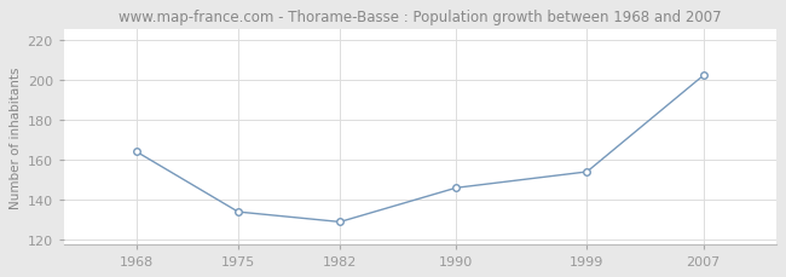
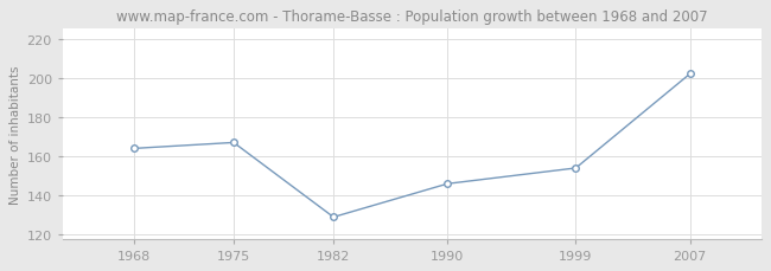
1975: 134 -> 167
